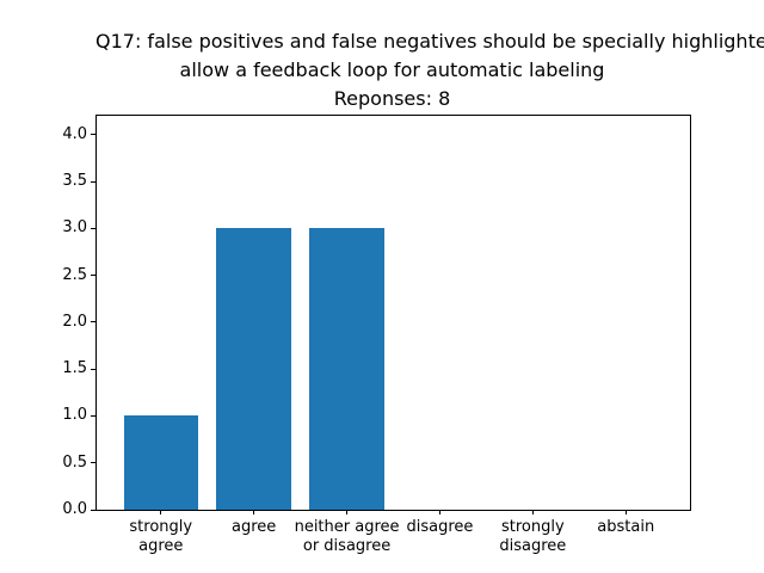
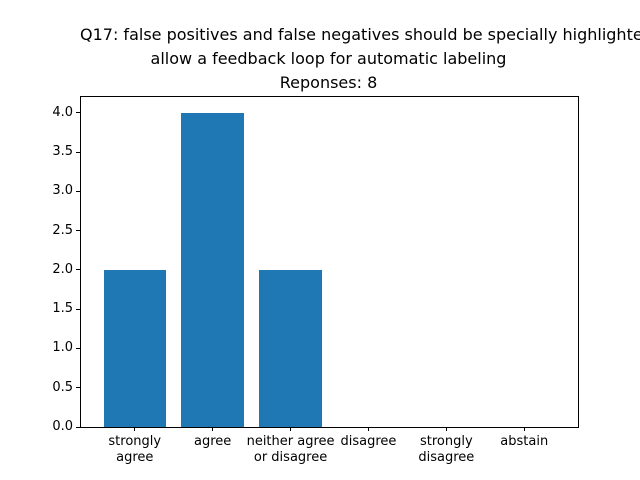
strongly agree: 1 -> 2
agree: 3 -> 4
neither agree or disagree: 3 -> 2
